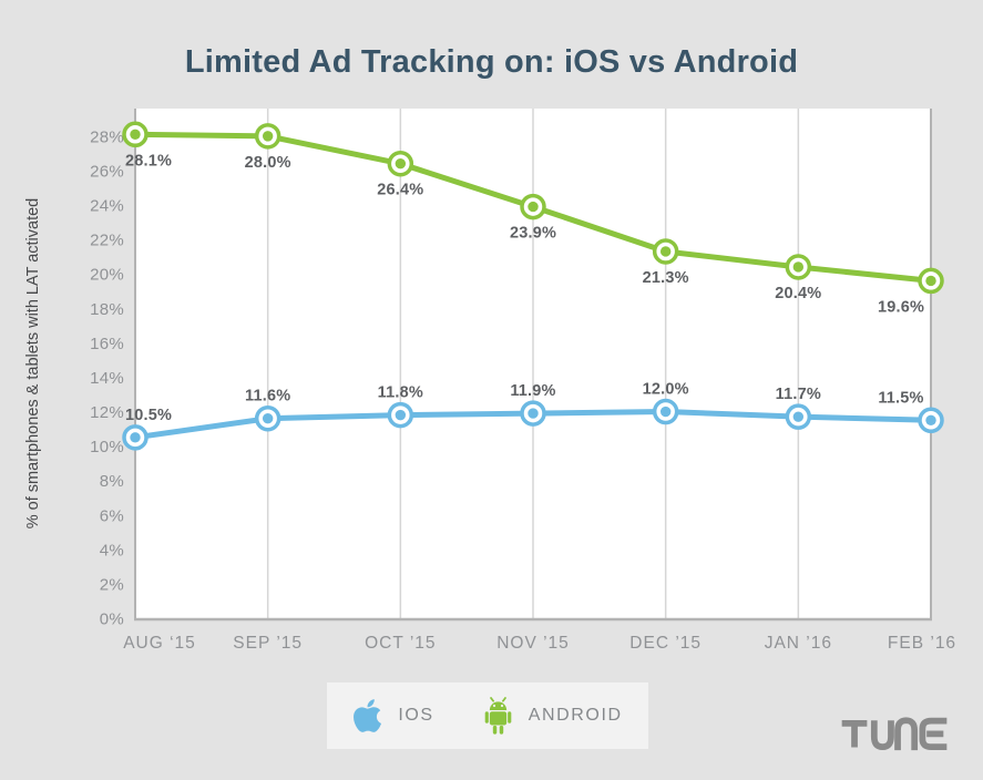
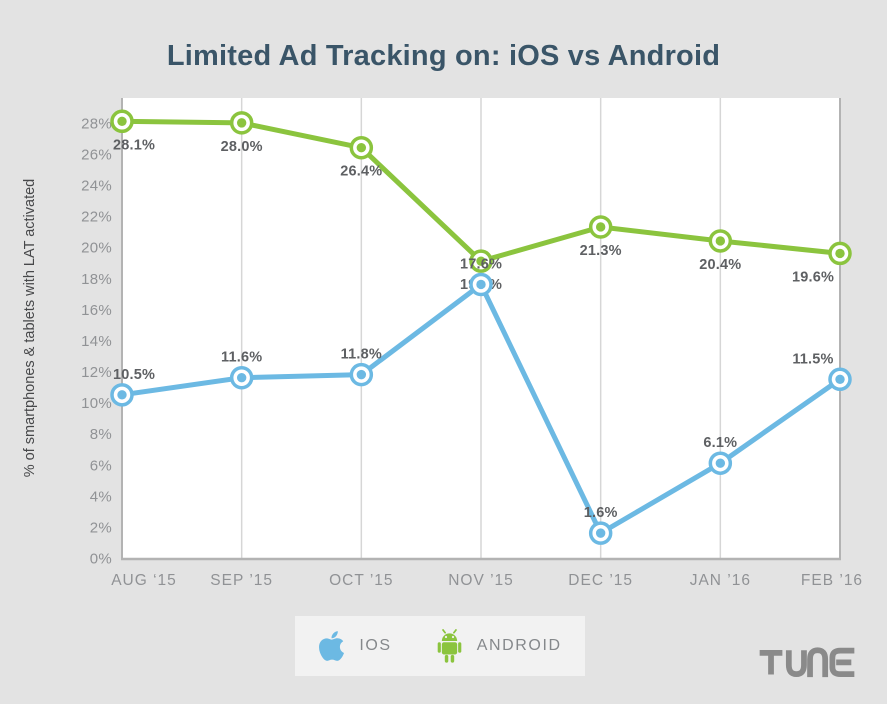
ANDROID/NOV ’15: 23.9% -> 19.1%
IOS/NOV ’15: 11.9% -> 17.6%
IOS/DEC ’15: 12.0% -> 1.6%
IOS/JAN ’16: 11.7% -> 6.1%
